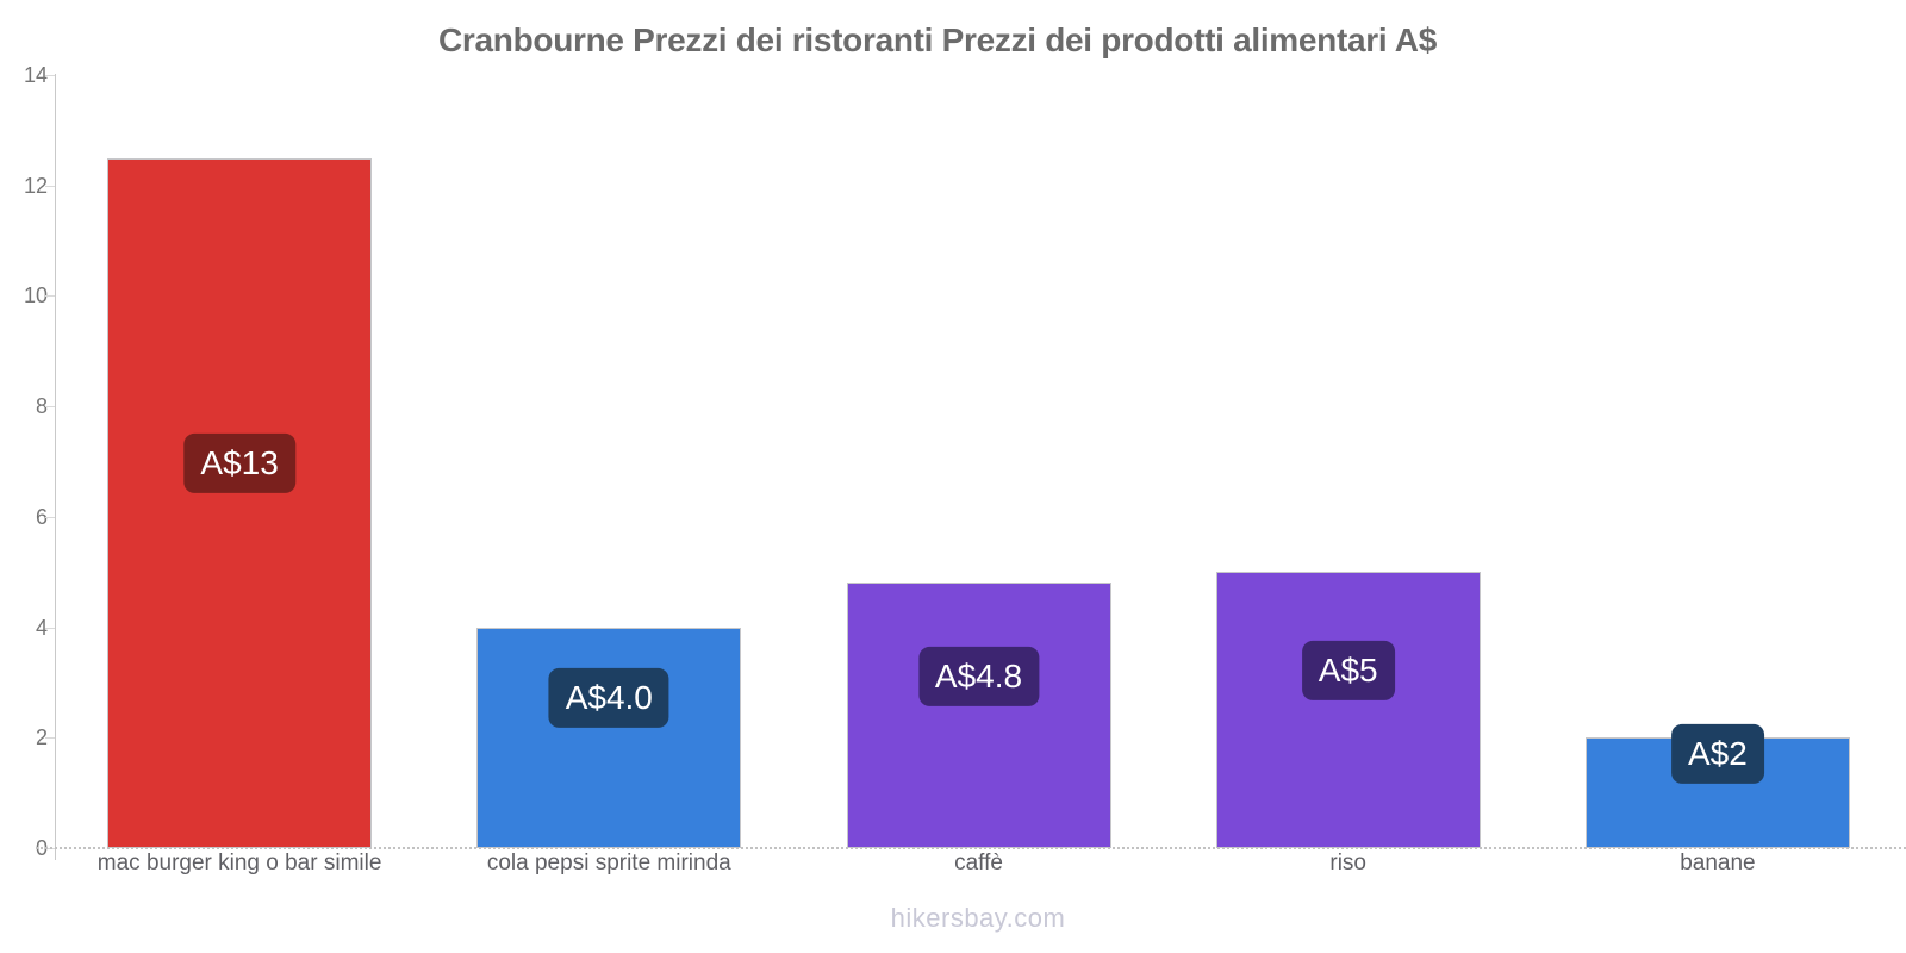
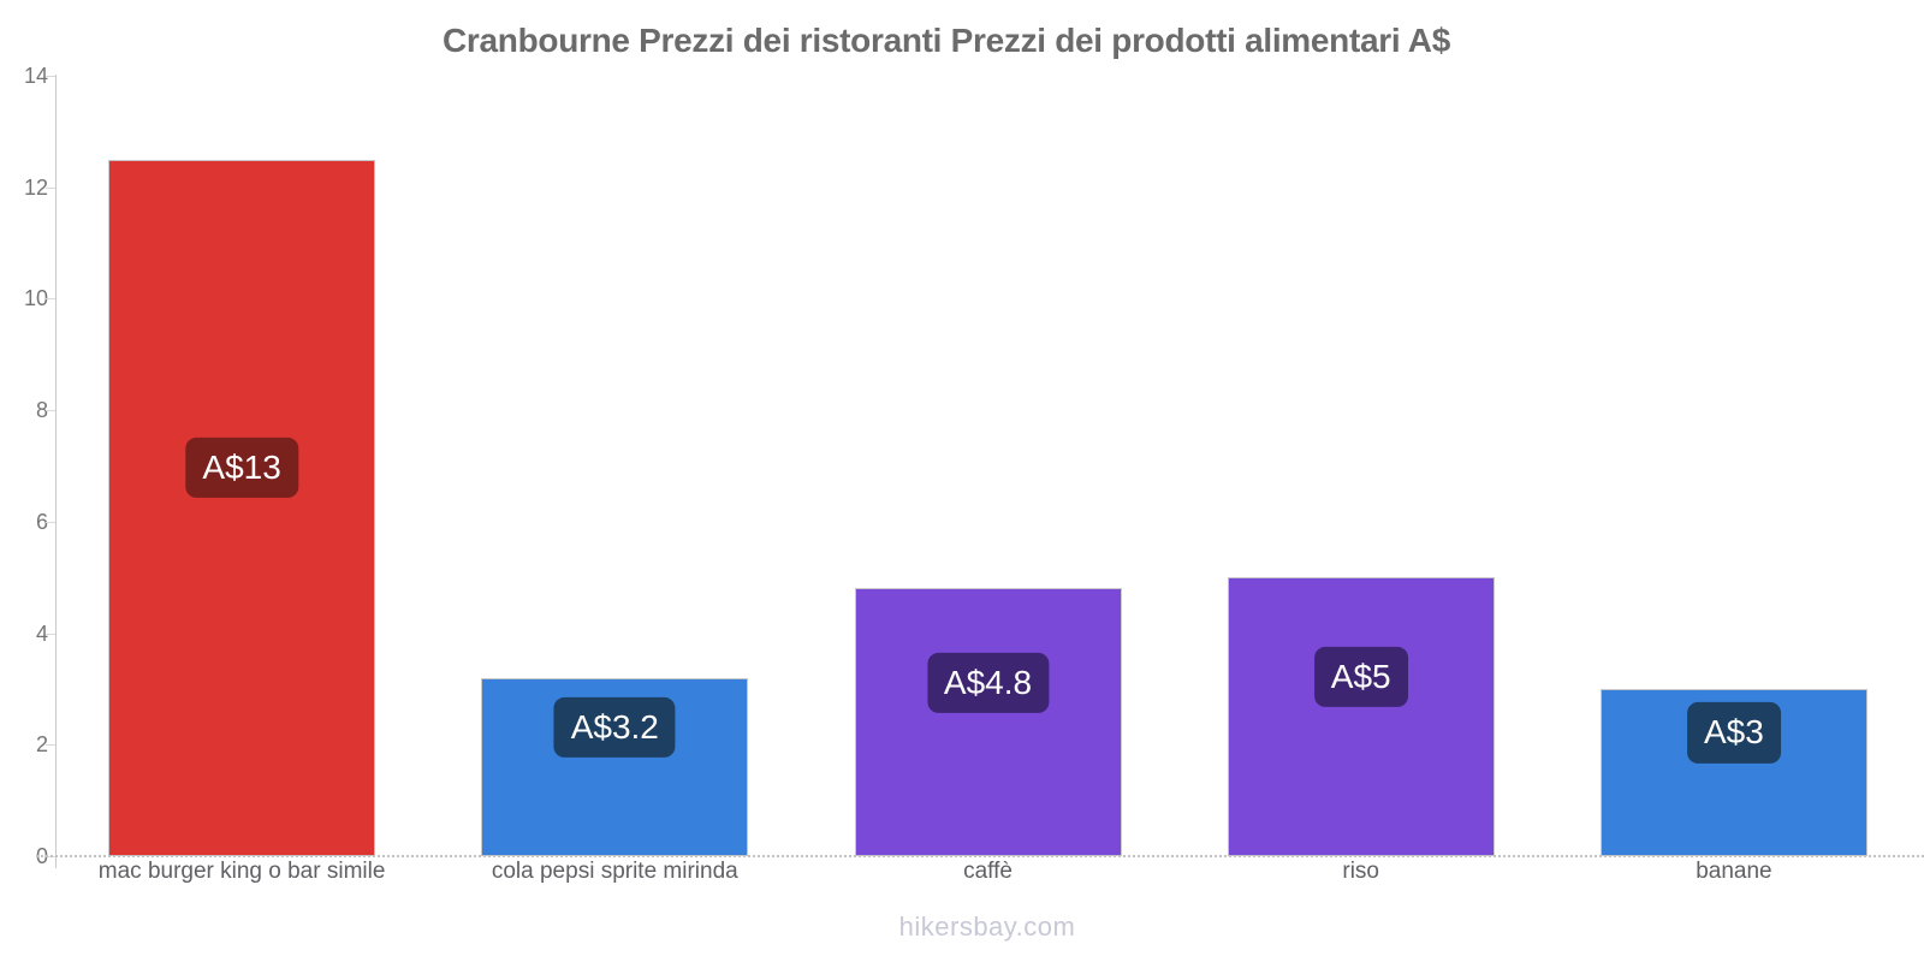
cola pepsi sprite mirinda: 4.0 -> 3.2
banane: 2 -> 3
